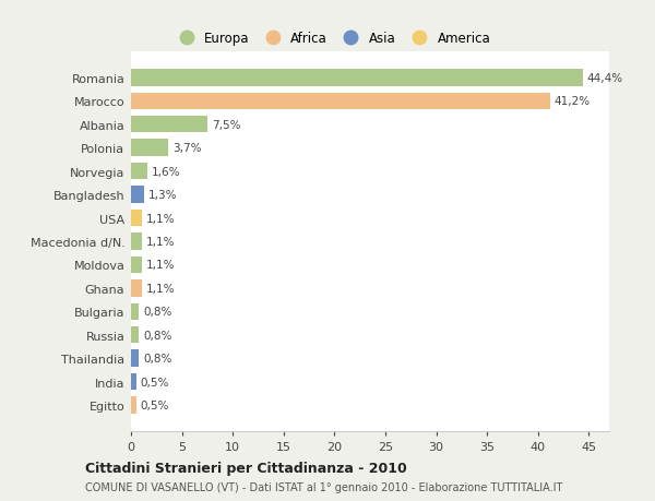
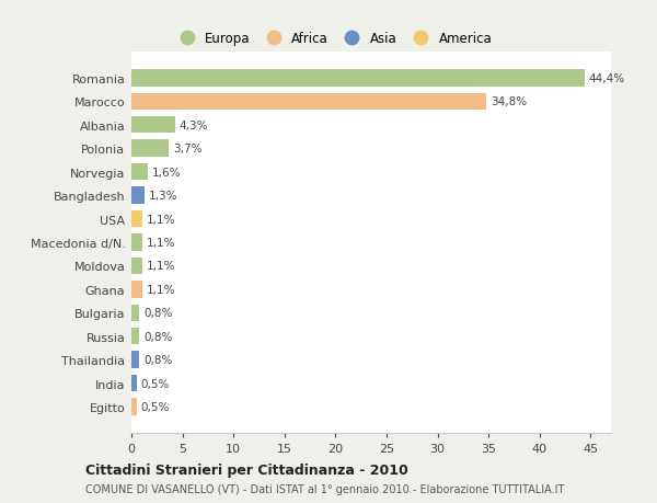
Marocco: 41,2% -> 34,8%
Albania: 7,5% -> 4,3%
